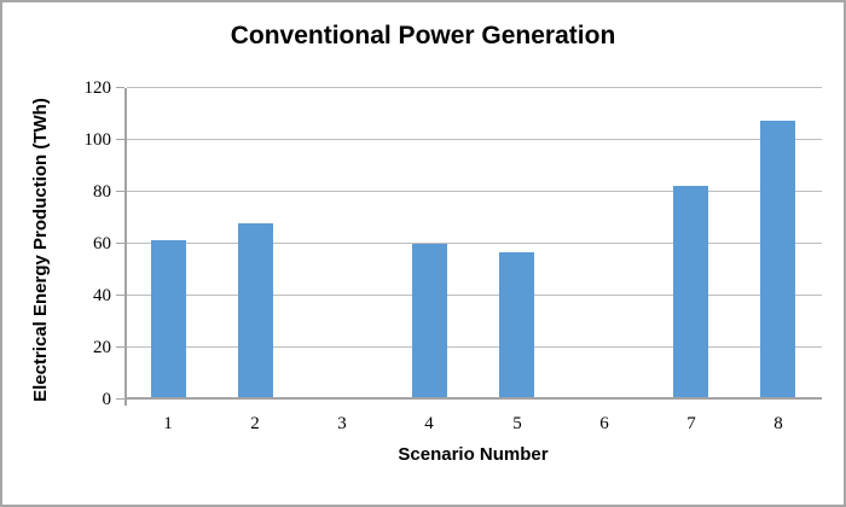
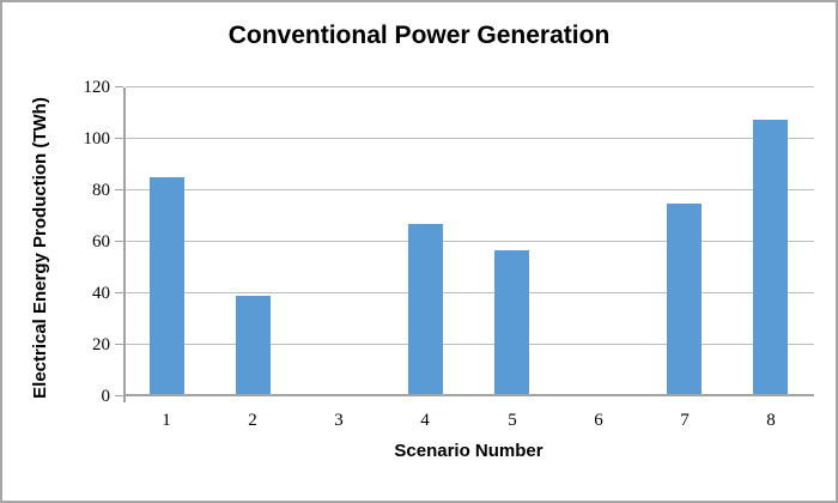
1: 60 -> 84
2: 67 -> 38
4: 59 -> 66
7: 82 -> 74
